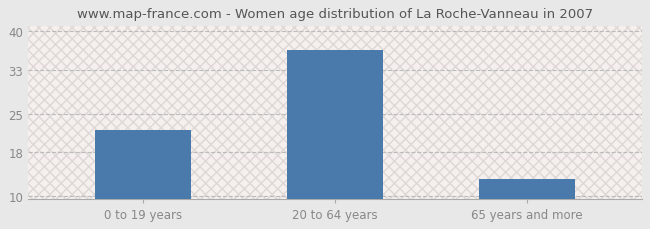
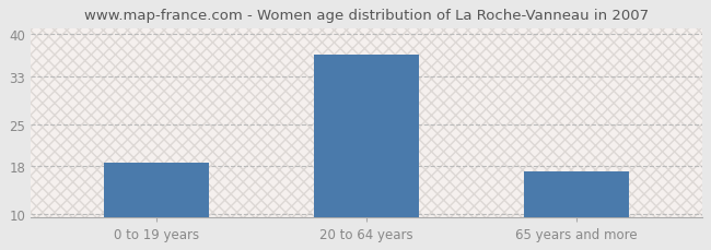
0 to 19 years: 22.0 -> 18.5
65 years and more: 13.0 -> 17.0
